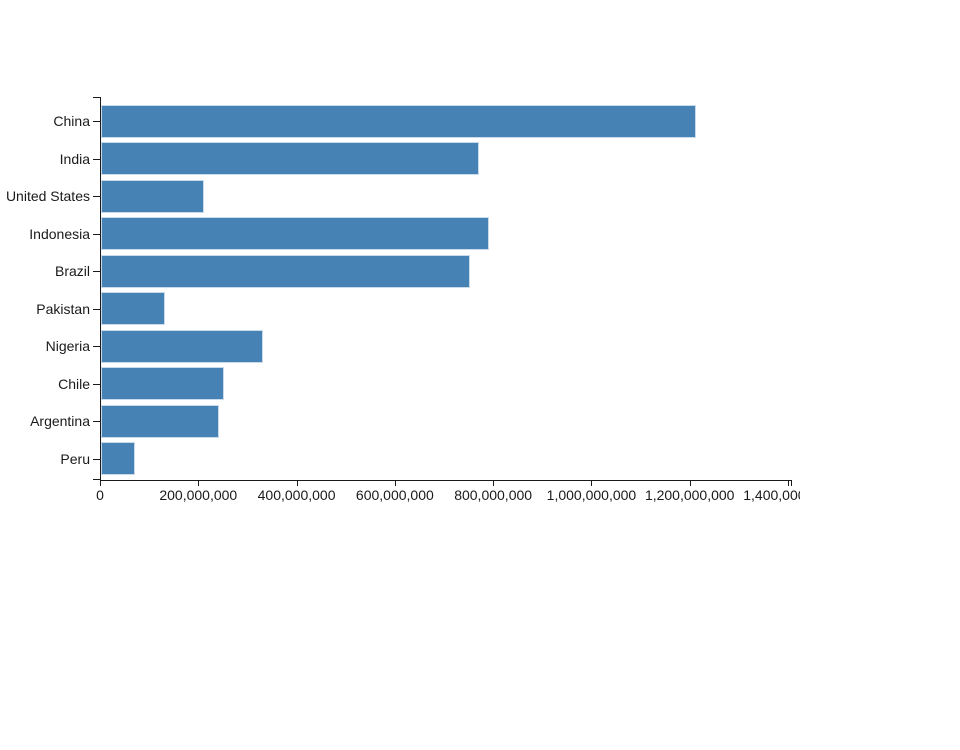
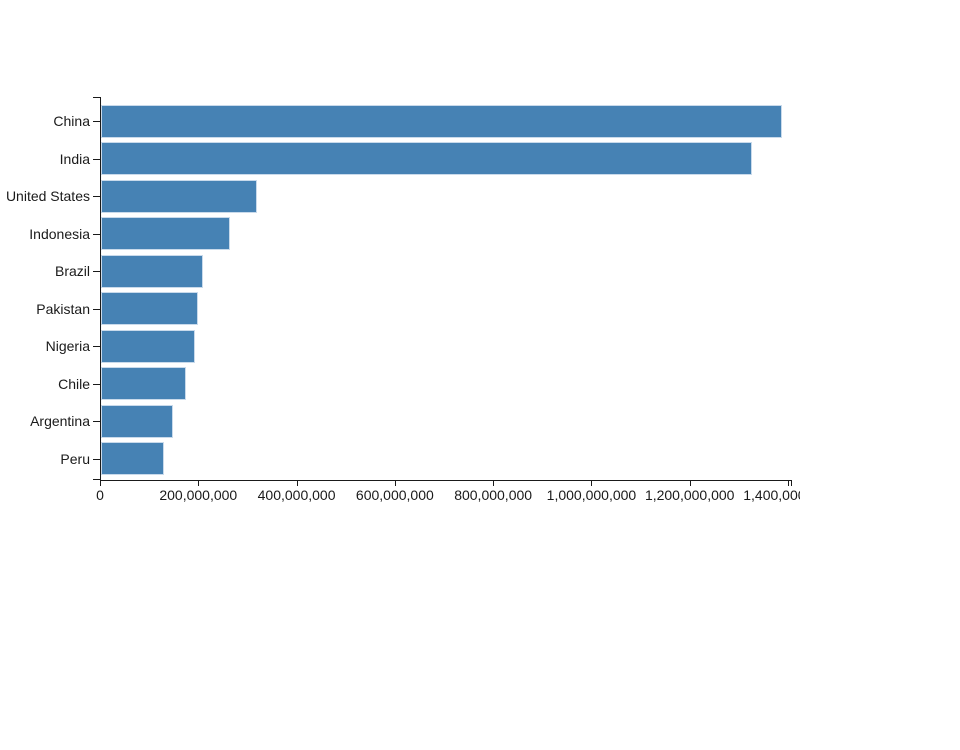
China: 1210000000 -> 1380000000
India: 770000000 -> 1320000000
United States: 210000000 -> 320000000
Indonesia: 790000000 -> 260000000
Brazil: 750000000 -> 210000000
Pakistan: 130000000 -> 200000000
Nigeria: 330000000 -> 190000000
Chile: 250000000 -> 170000000
Argentina: 240000000 -> 150000000
Peru: 70000000 -> 130000000
